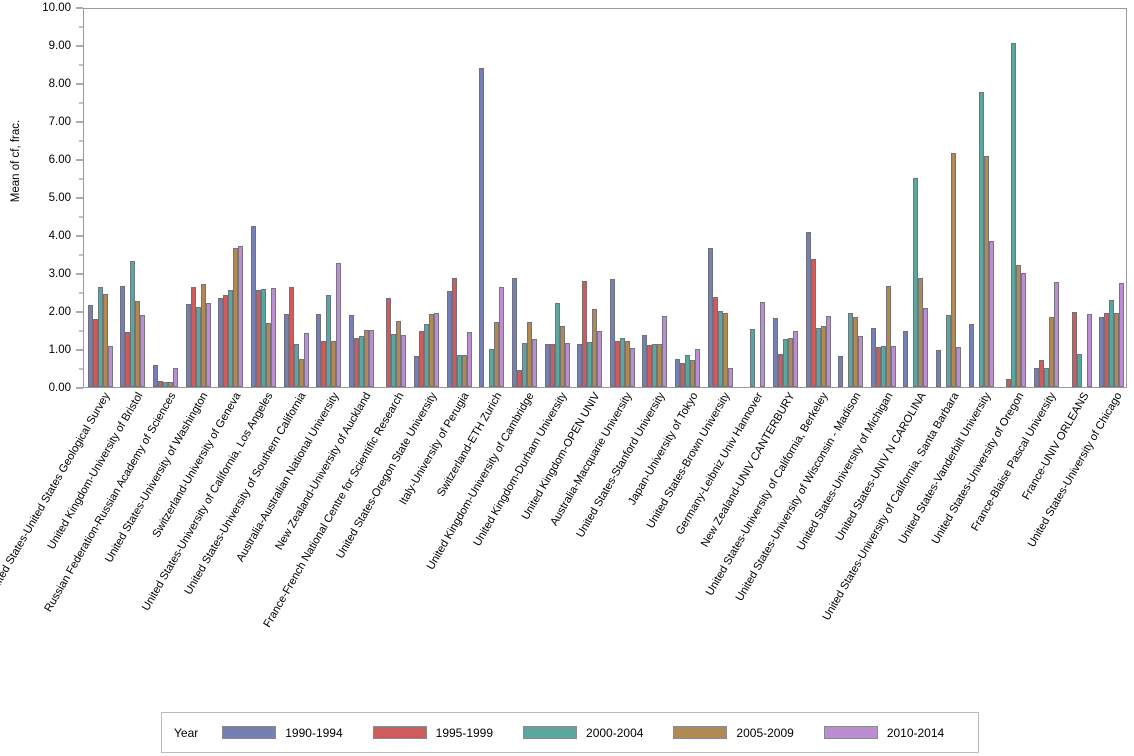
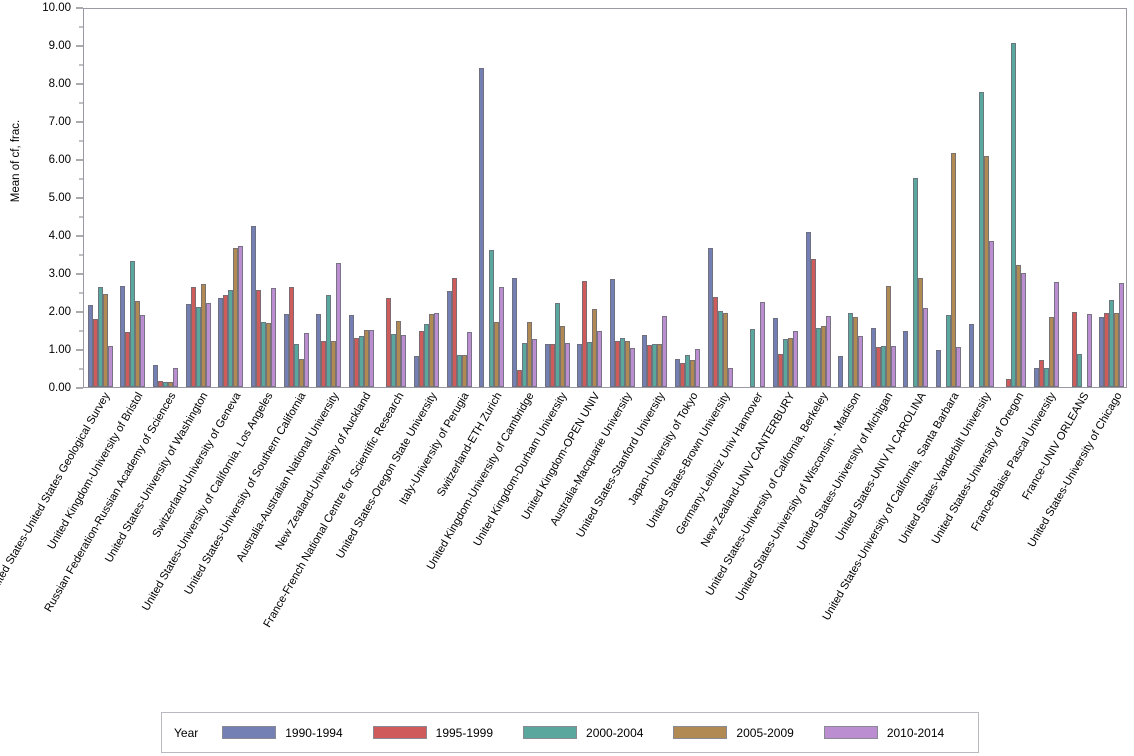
2000-2004/United States-University of California, Los Angeles: 2.6 -> 1.7
2000-2004/Switzerland-ETH Zurich: 1.0 -> 3.6
